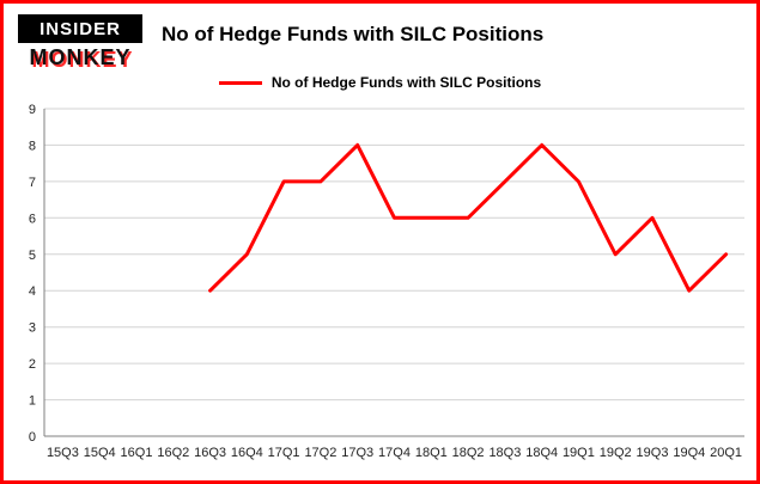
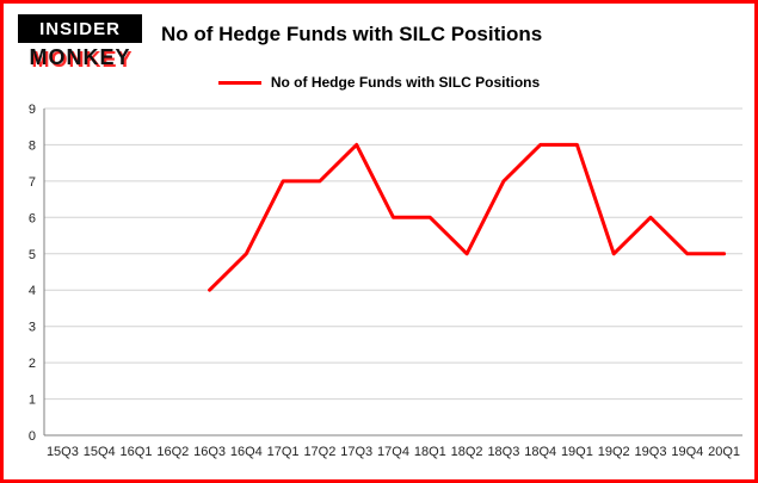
18Q2: 6 -> 5
19Q1: 7 -> 8
19Q4: 4 -> 5
